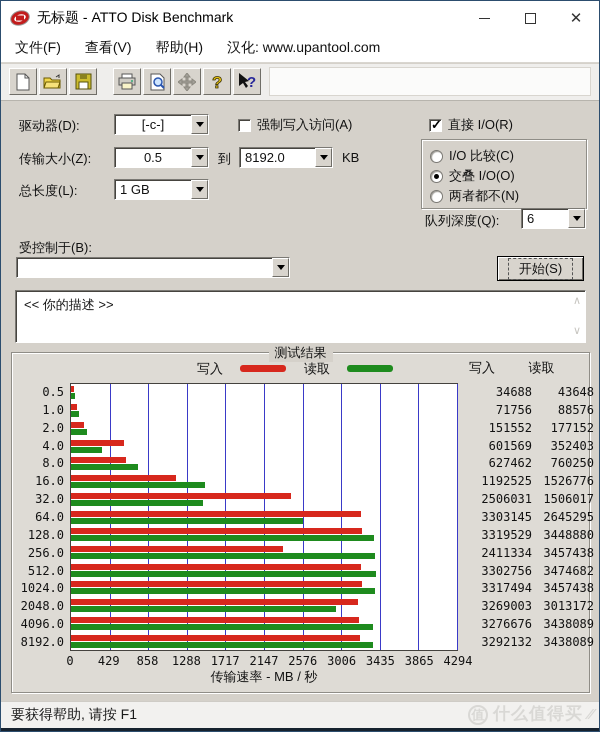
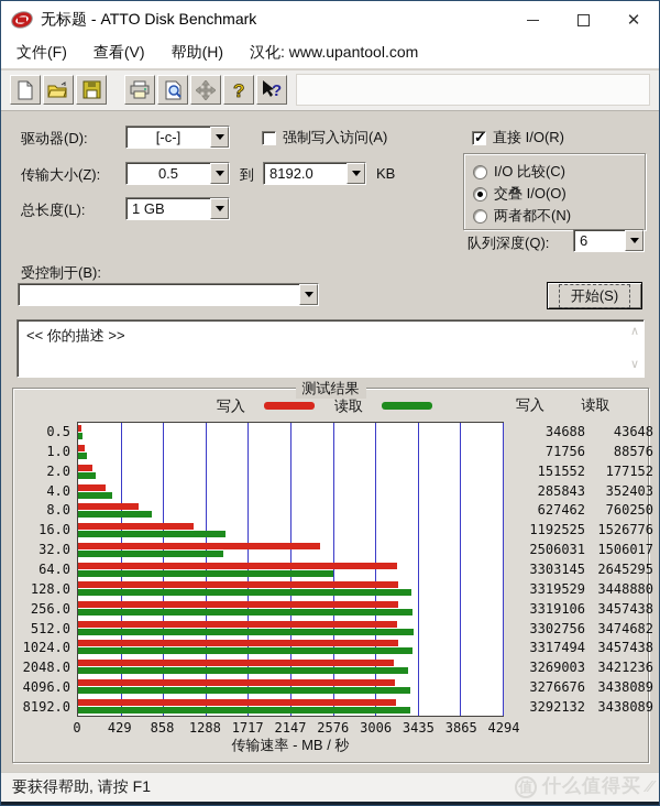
写入/4.0: 601569 -> 285843
写入/256.0: 2411334 -> 3319106
读取/2048.0: 3013172 -> 3421236
